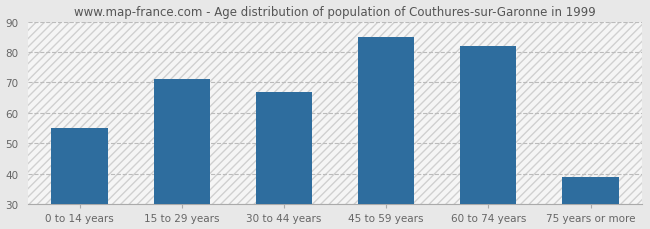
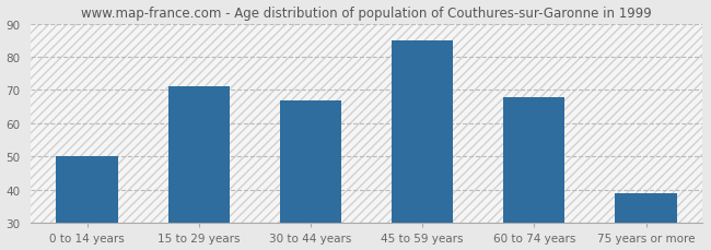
0 to 14 years: 55 -> 50
60 to 74 years: 82 -> 68
